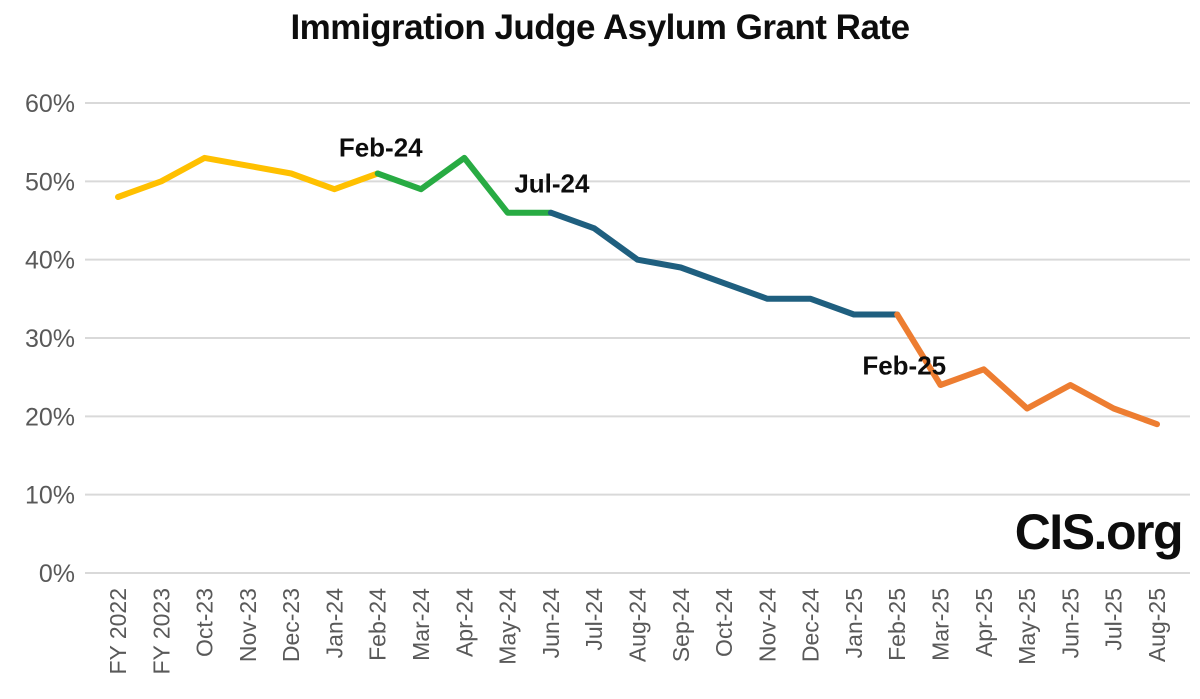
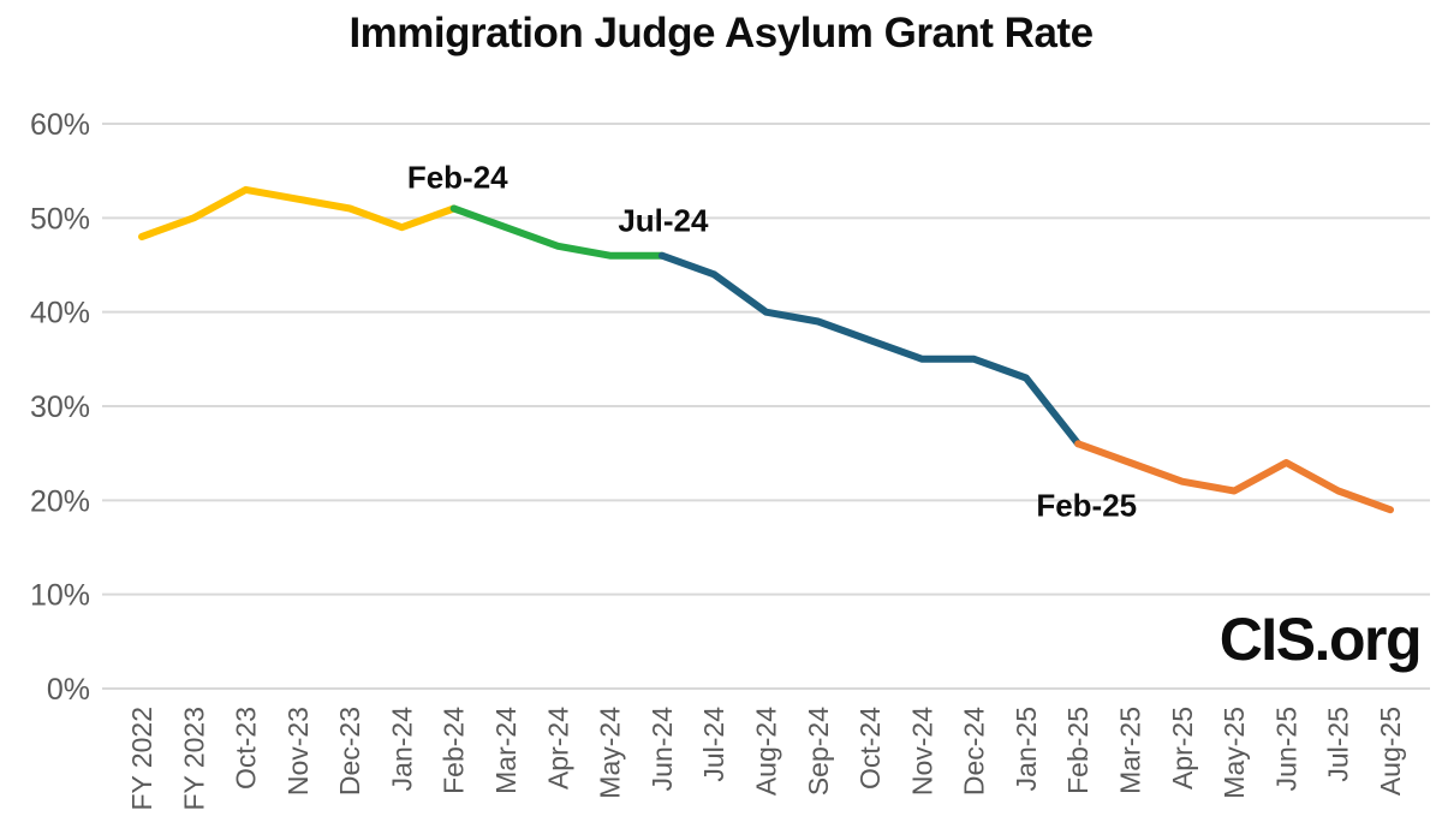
Apr-24: 53% -> 47%
Feb-25: 33% -> 26%
Apr-25: 26% -> 22%
